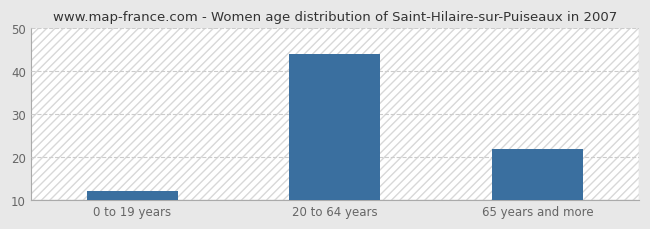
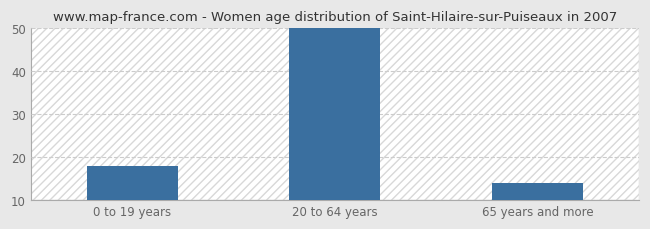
0 to 19 years: 12 -> 18
20 to 64 years: 44 -> 50
65 years and more: 22 -> 14
